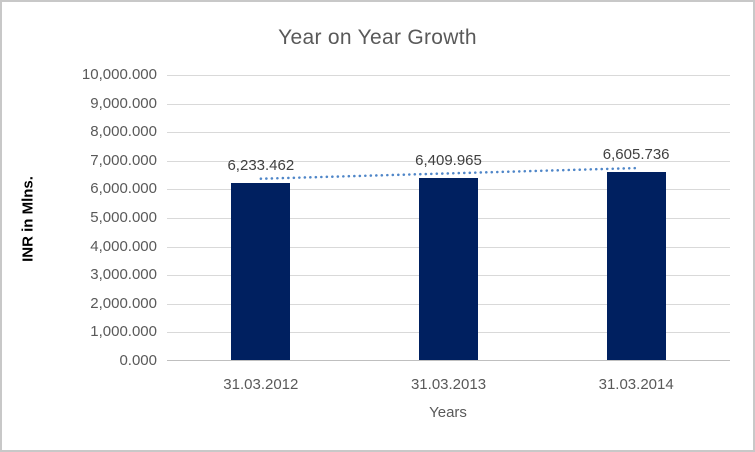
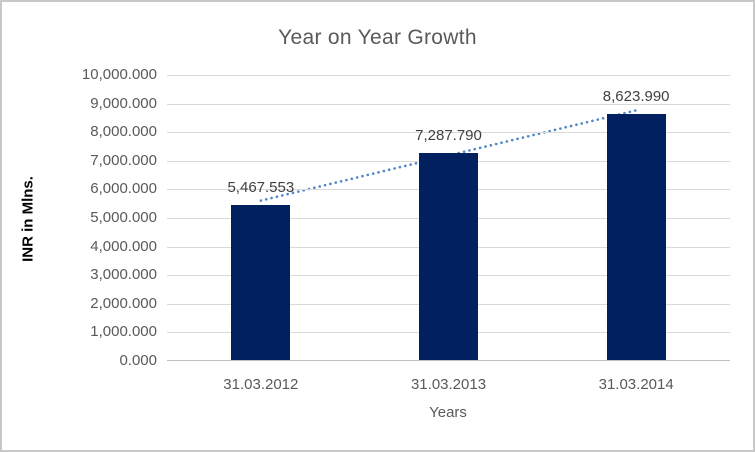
31.03.2012: 6,233.462 -> 5,467.553
31.03.2013: 6,409.965 -> 7,287.790
31.03.2014: 6,605.736 -> 8,623.990
